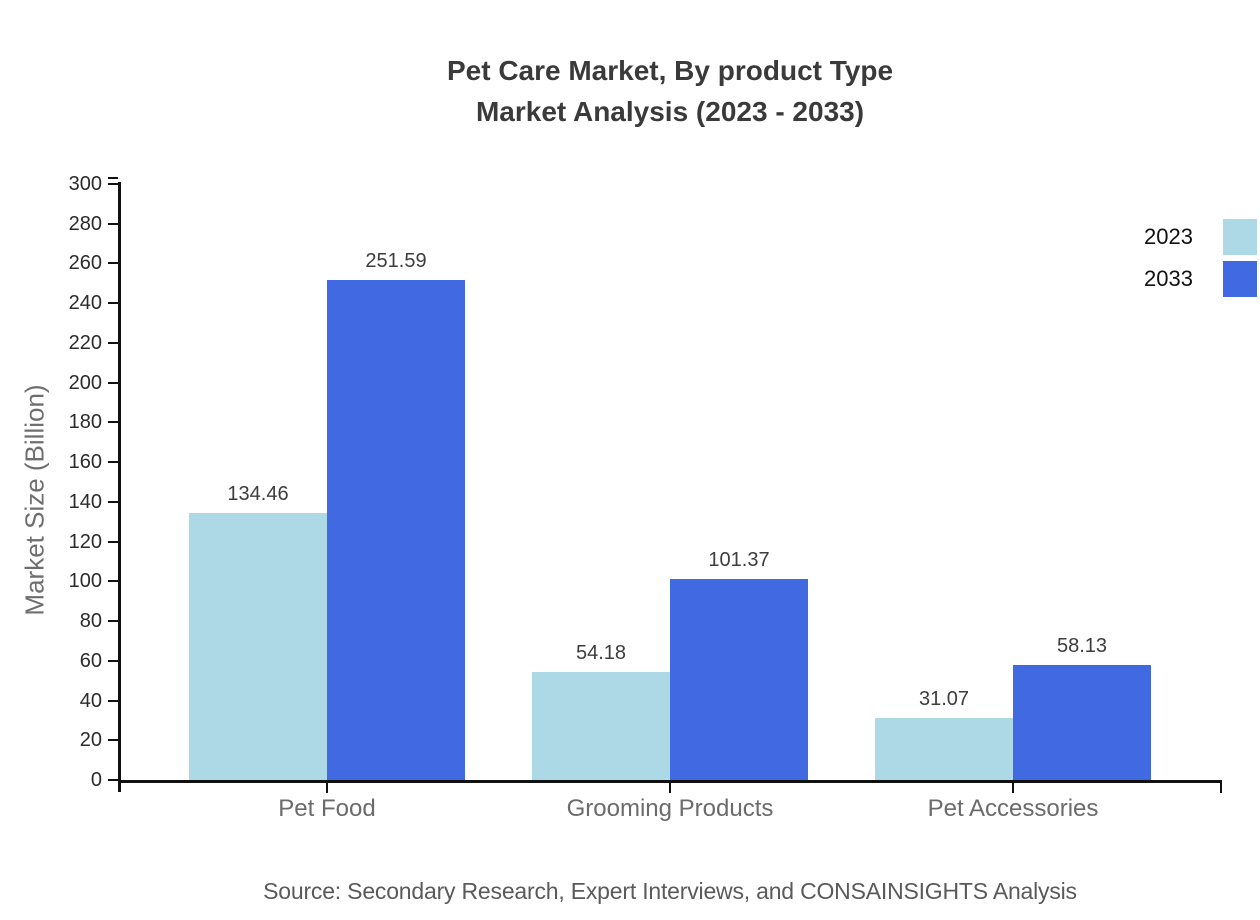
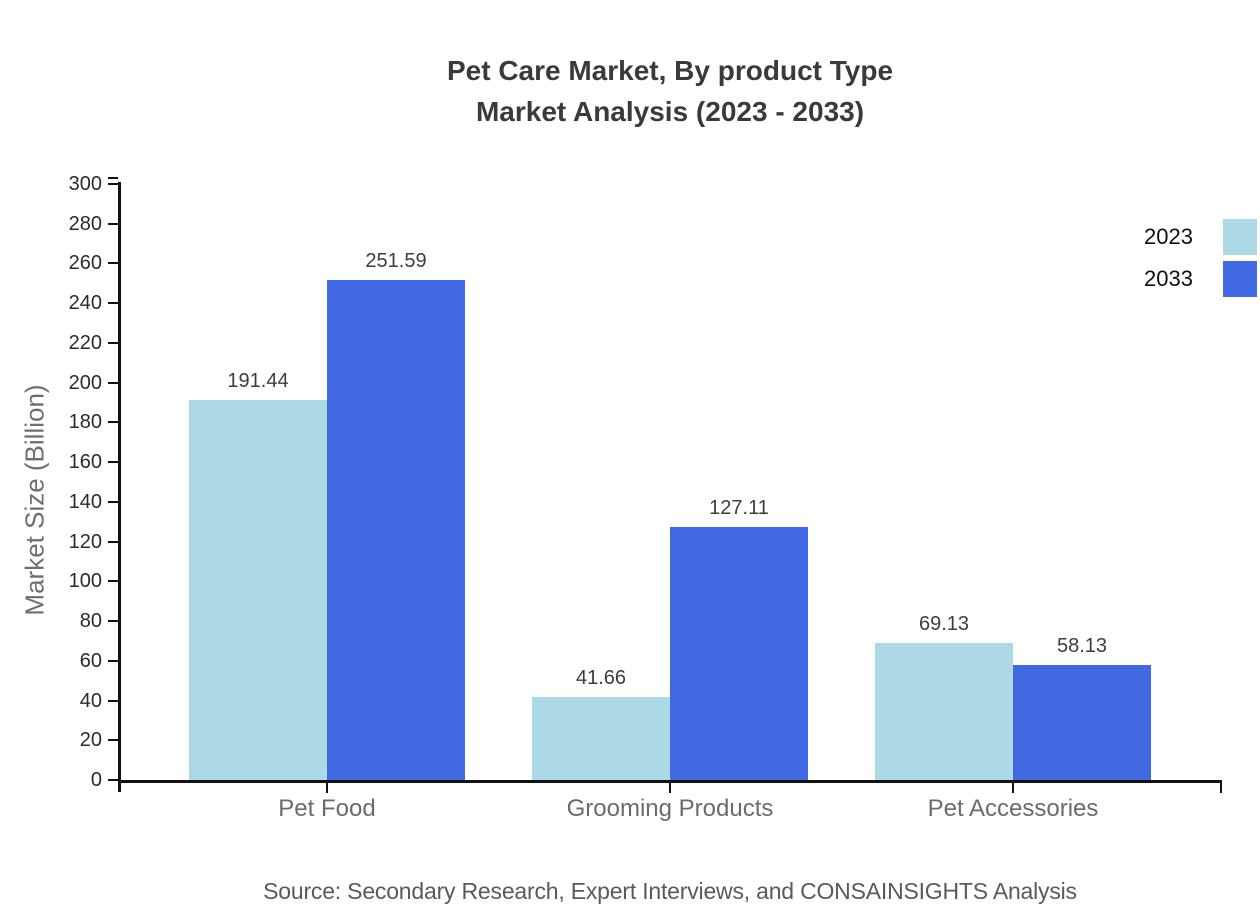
2023/Pet Food: 134.46 -> 191.44
2023/Grooming Products: 54.18 -> 41.66
2033/Grooming Products: 101.37 -> 127.11
2023/Pet Accessories: 31.07 -> 69.13
